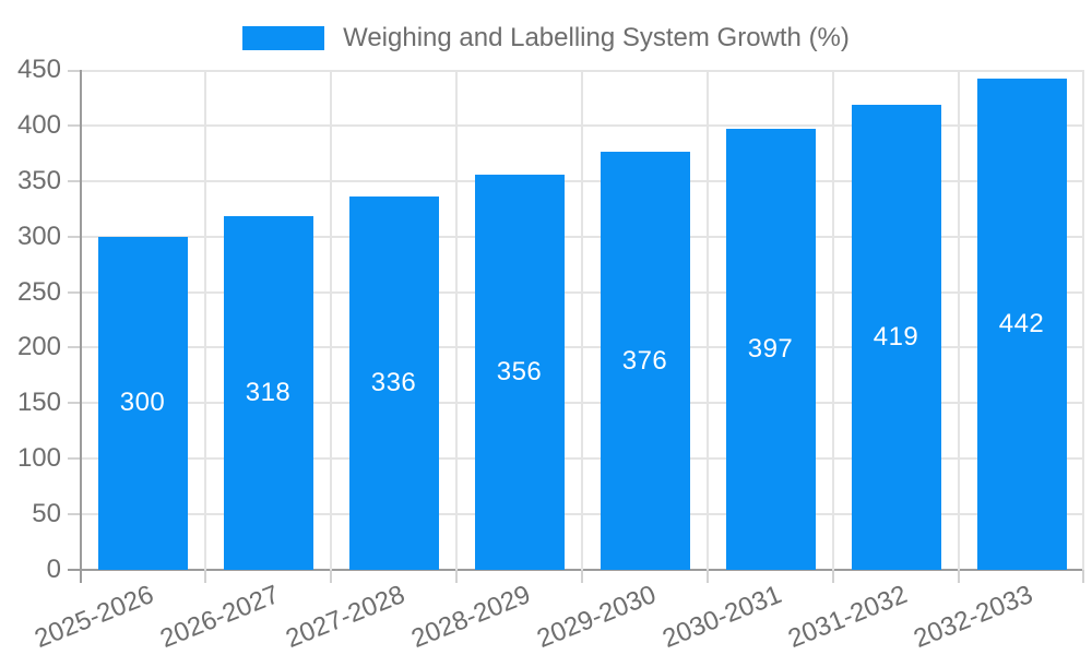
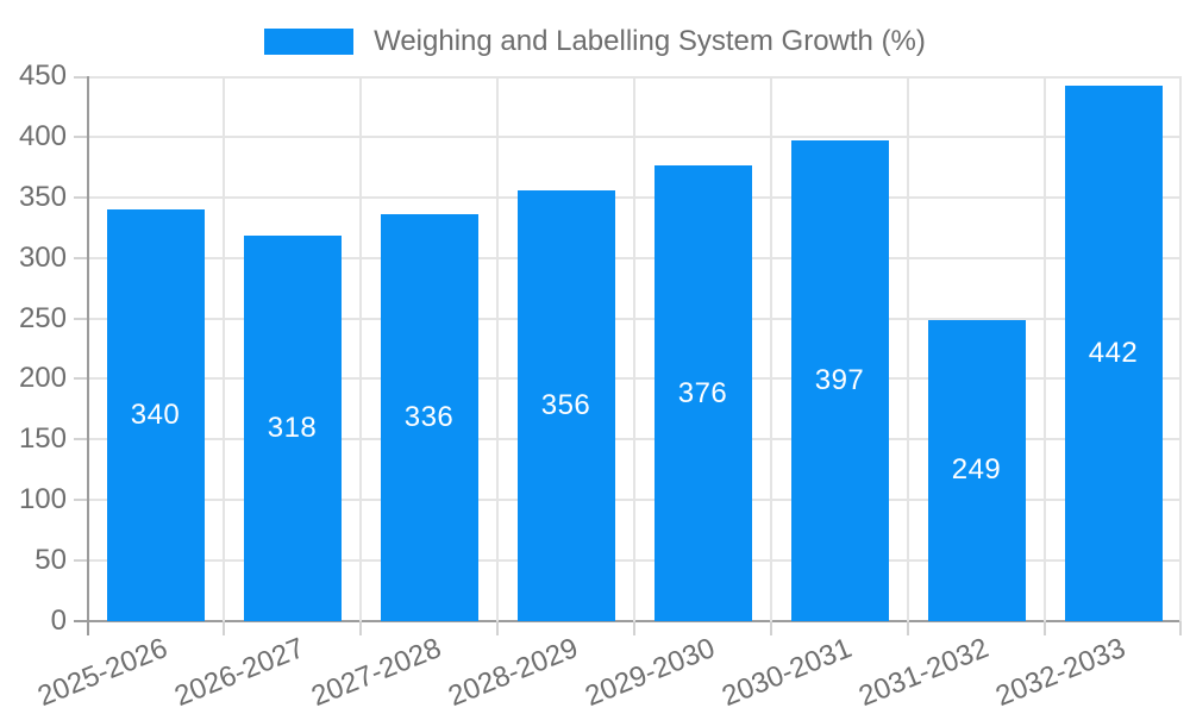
2025-2026: 300 -> 340
2031-2032: 419 -> 249
